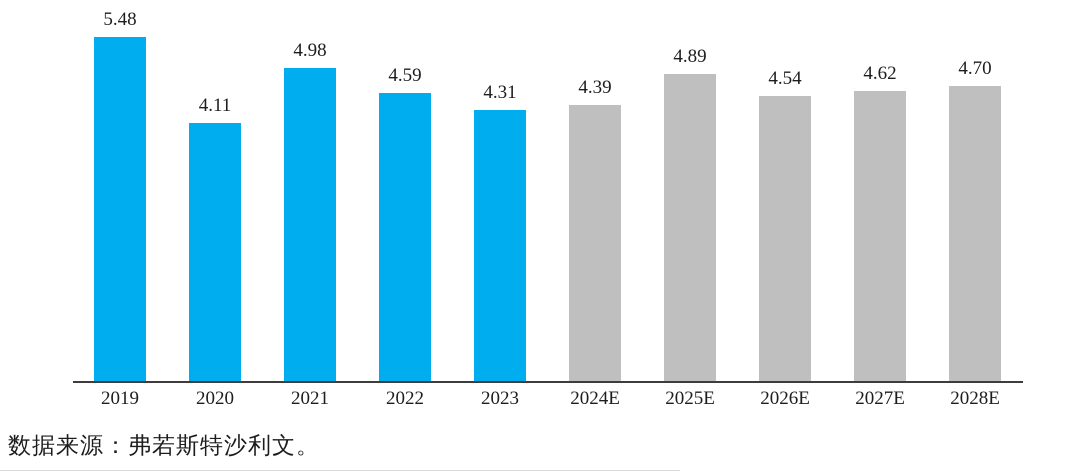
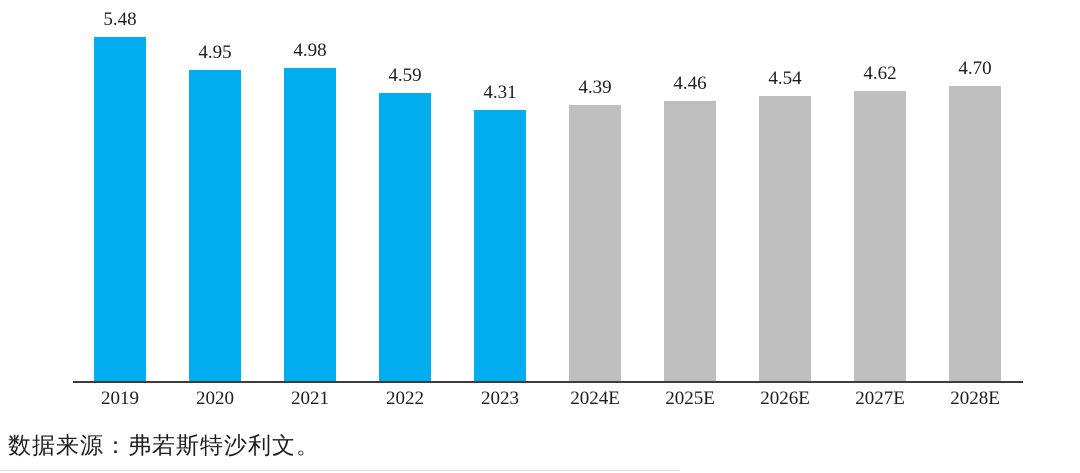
2020: 4.11 -> 4.95
2025E: 4.89 -> 4.46
